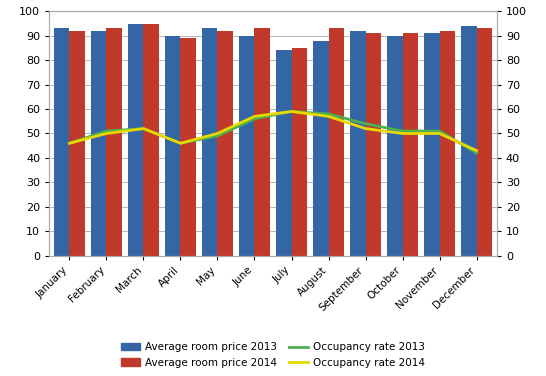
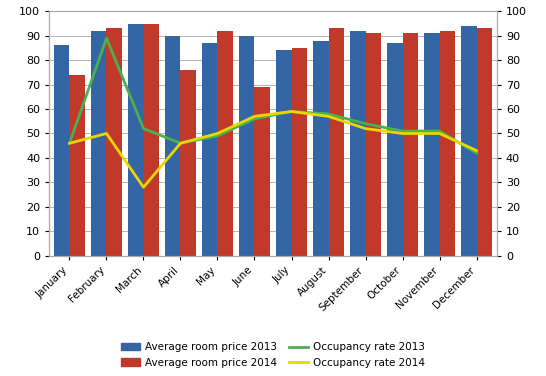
Average room price 2013/January: 93 -> 86
Average room price 2014/January: 92 -> 74
Occupancy rate 2013/February: 51 -> 89
Occupancy rate 2014/March: 52 -> 28
Average room price 2014/April: 89 -> 76
Average room price 2013/May: 93 -> 87
Average room price 2014/June: 93 -> 69
Average room price 2013/October: 90 -> 87
